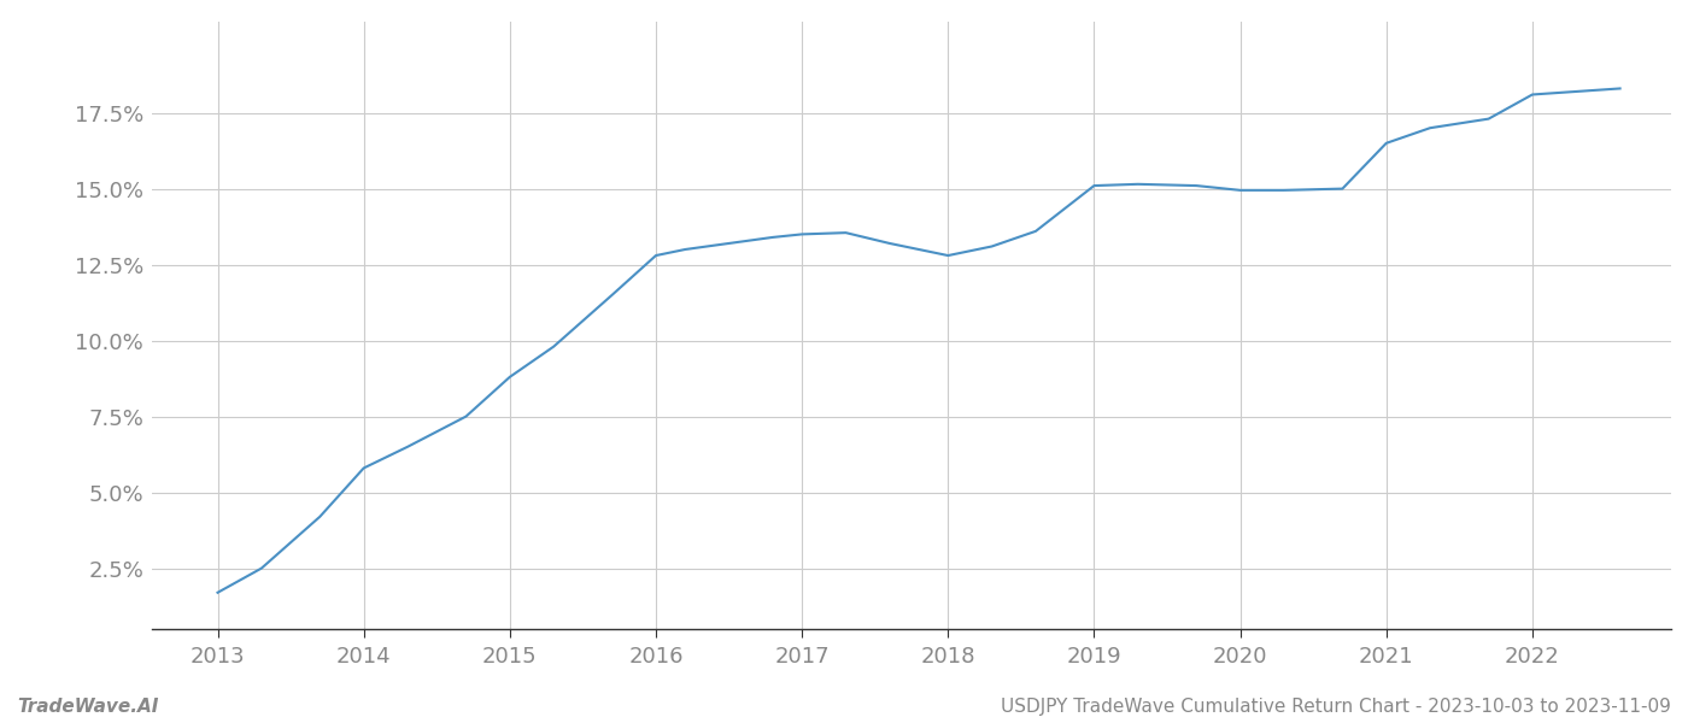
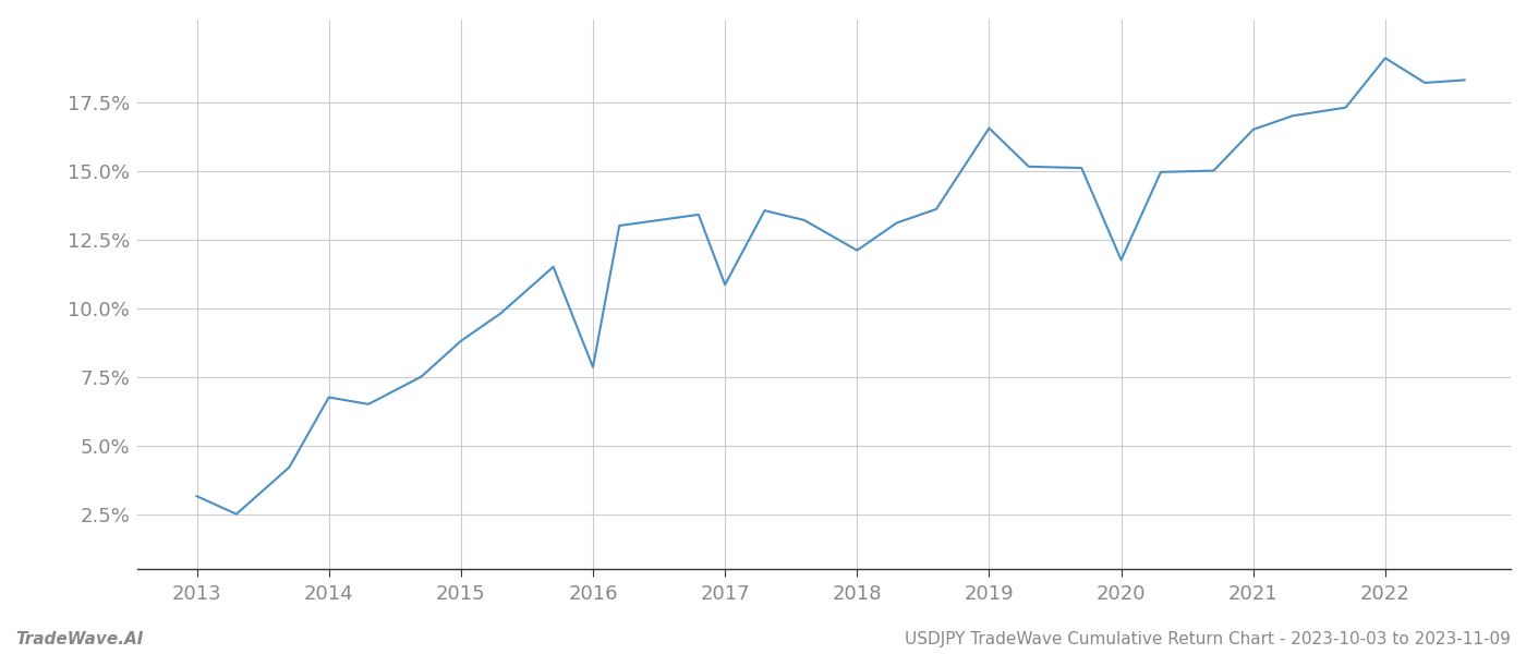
2013: 1.70% -> 3.15%
2014: 5.80% -> 6.75%
2016: 12.80% -> 7.85%
2017: 13.50% -> 10.85%
2018: 12.80% -> 12.10%
2019: 15.10% -> 16.55%
2020: 14.95% -> 11.75%
2022: 18.10% -> 19.10%
